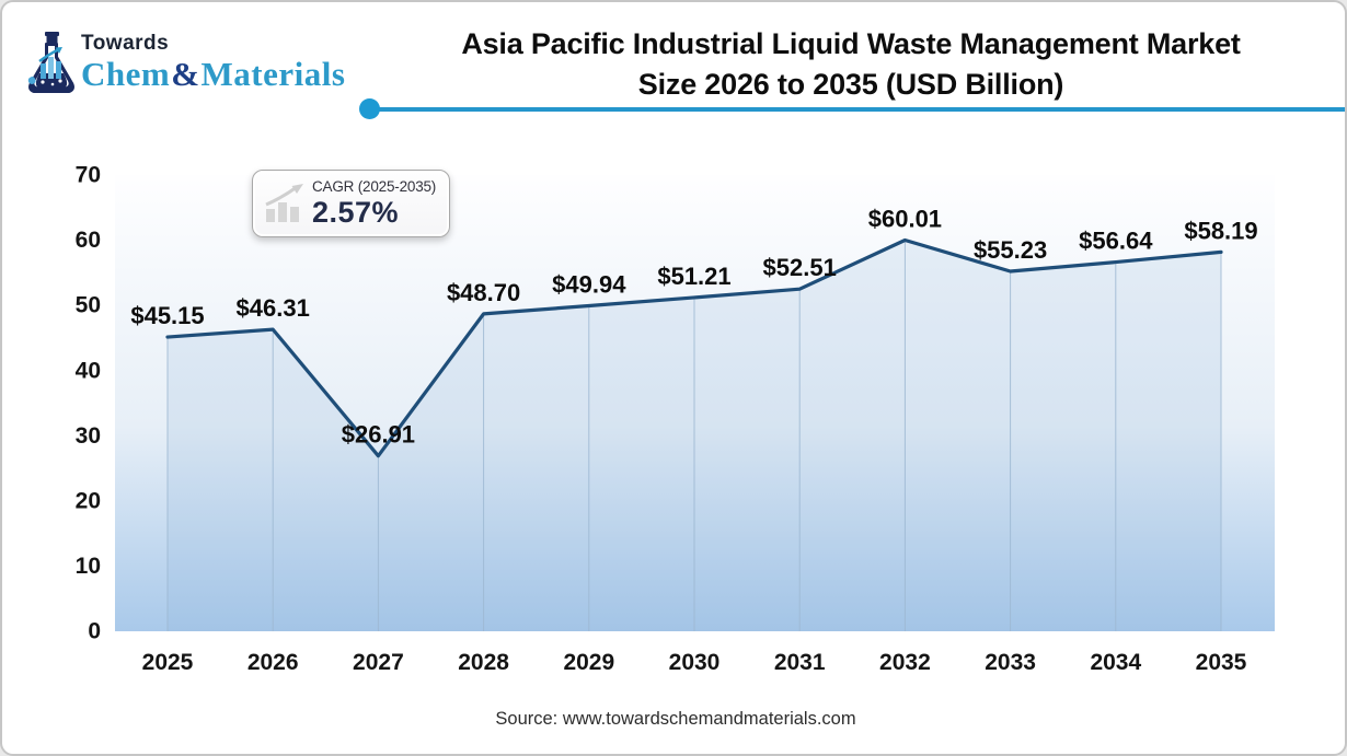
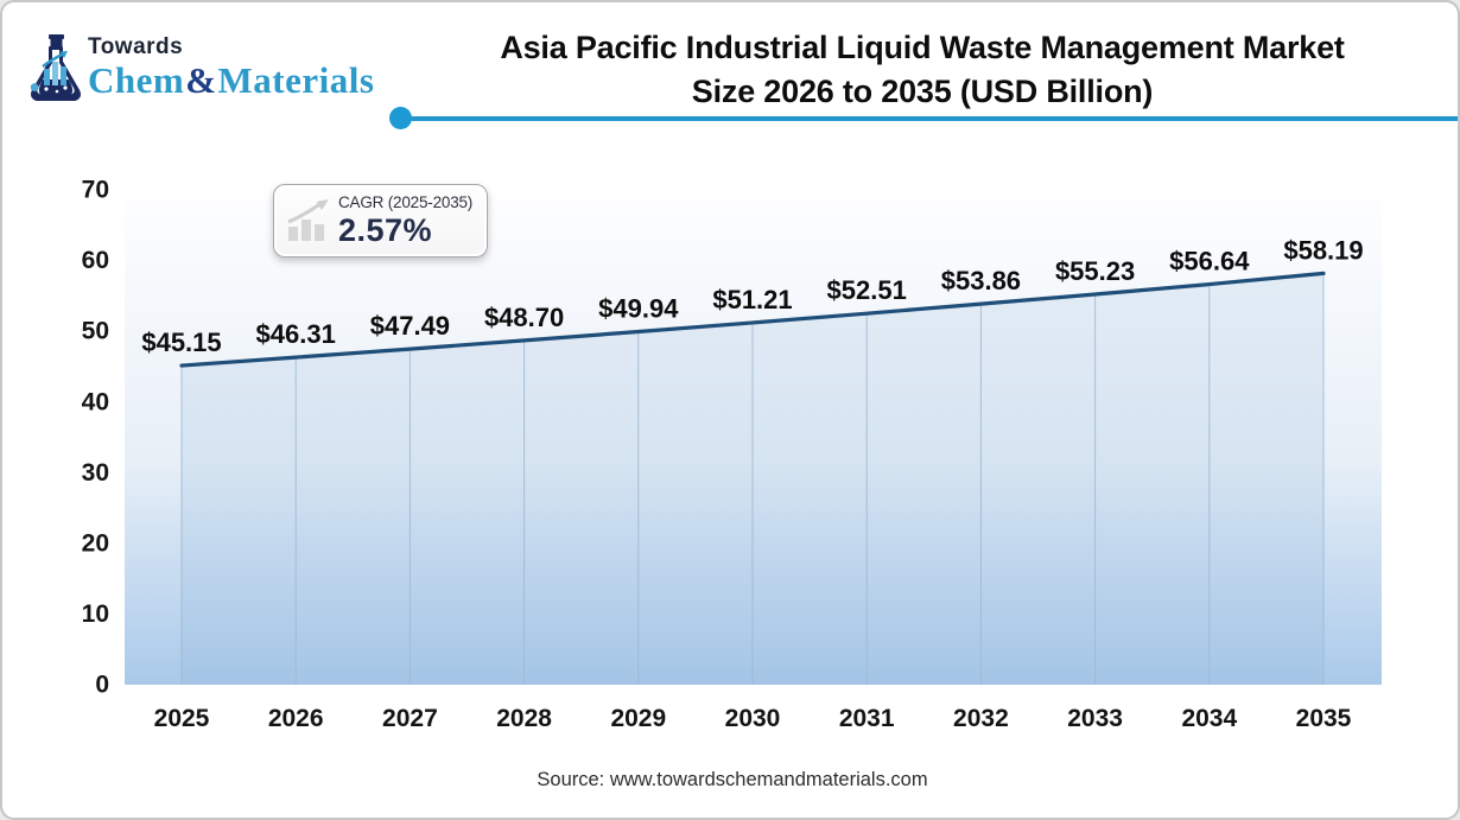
2027: $26.91 -> $47.49
2032: $60.01 -> $53.86
